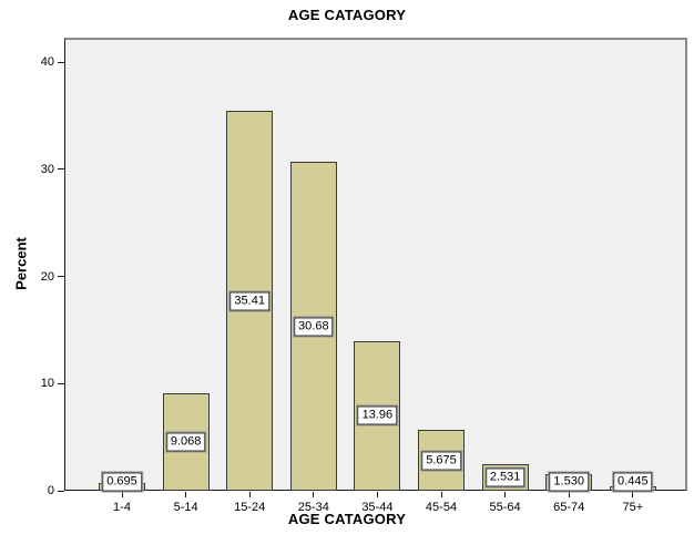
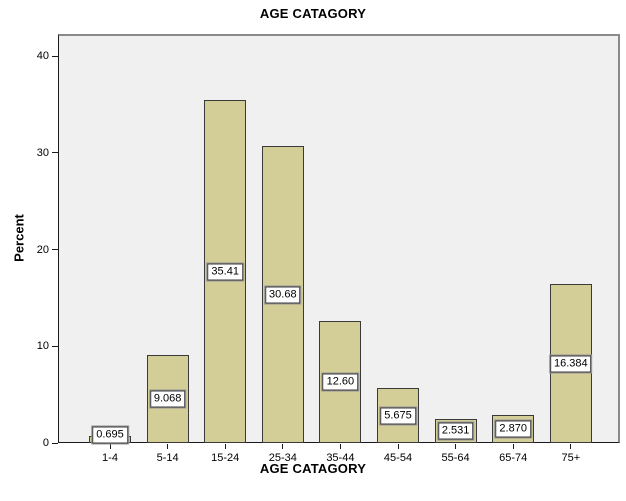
35-44: 13.96 -> 12.60
65-74: 1.530 -> 2.870
75+: 0.445 -> 16.384
